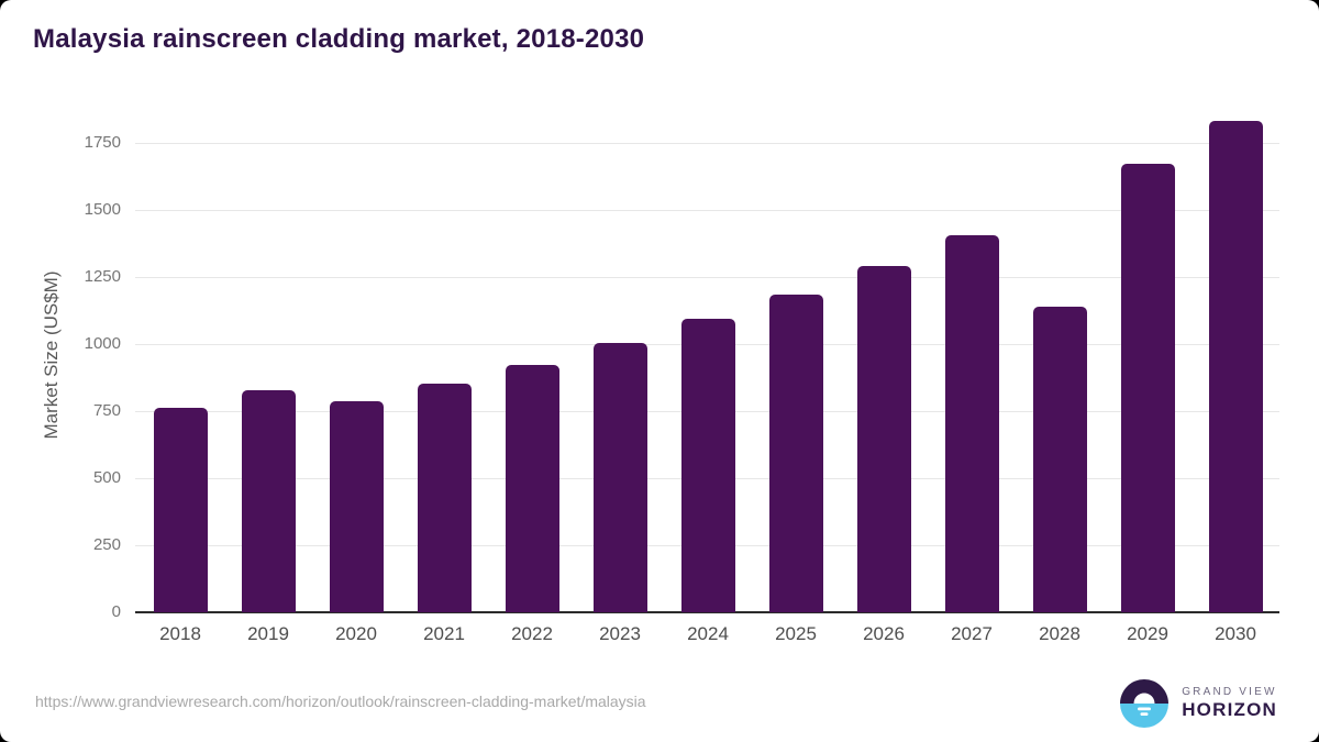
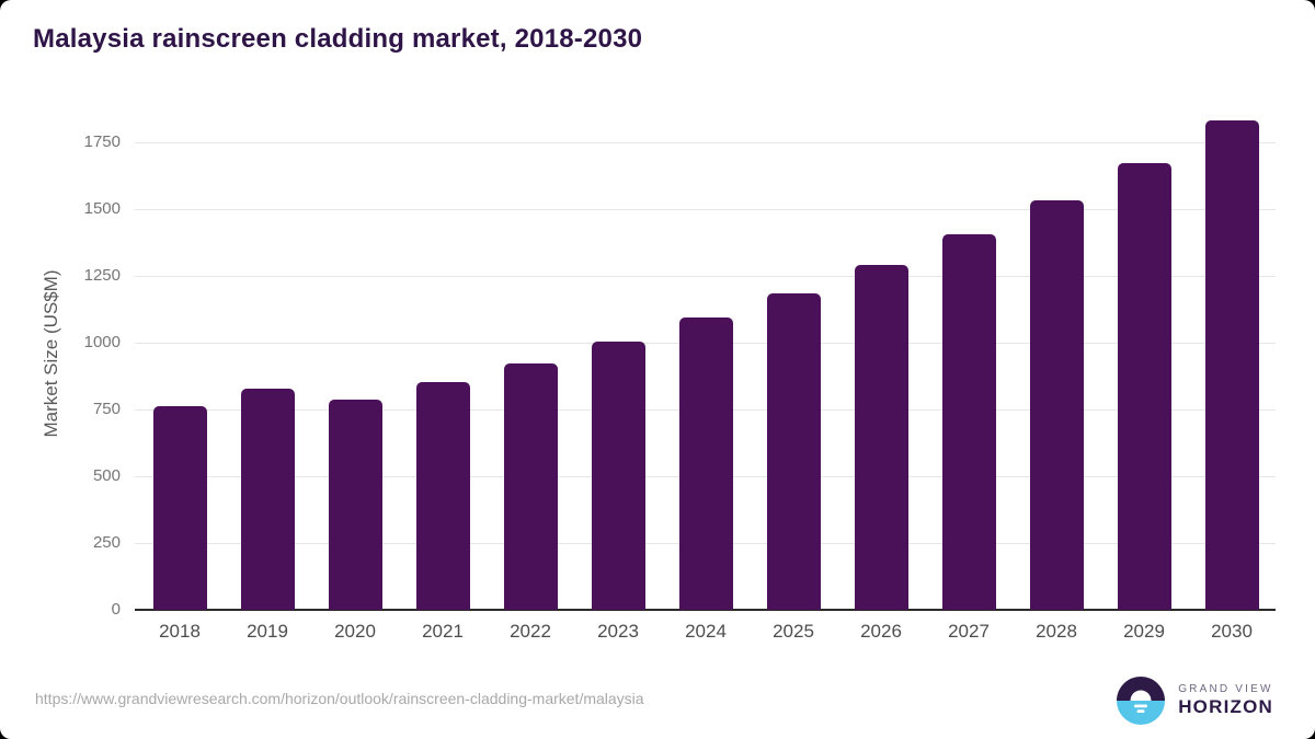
2028: 1140 -> 1530
